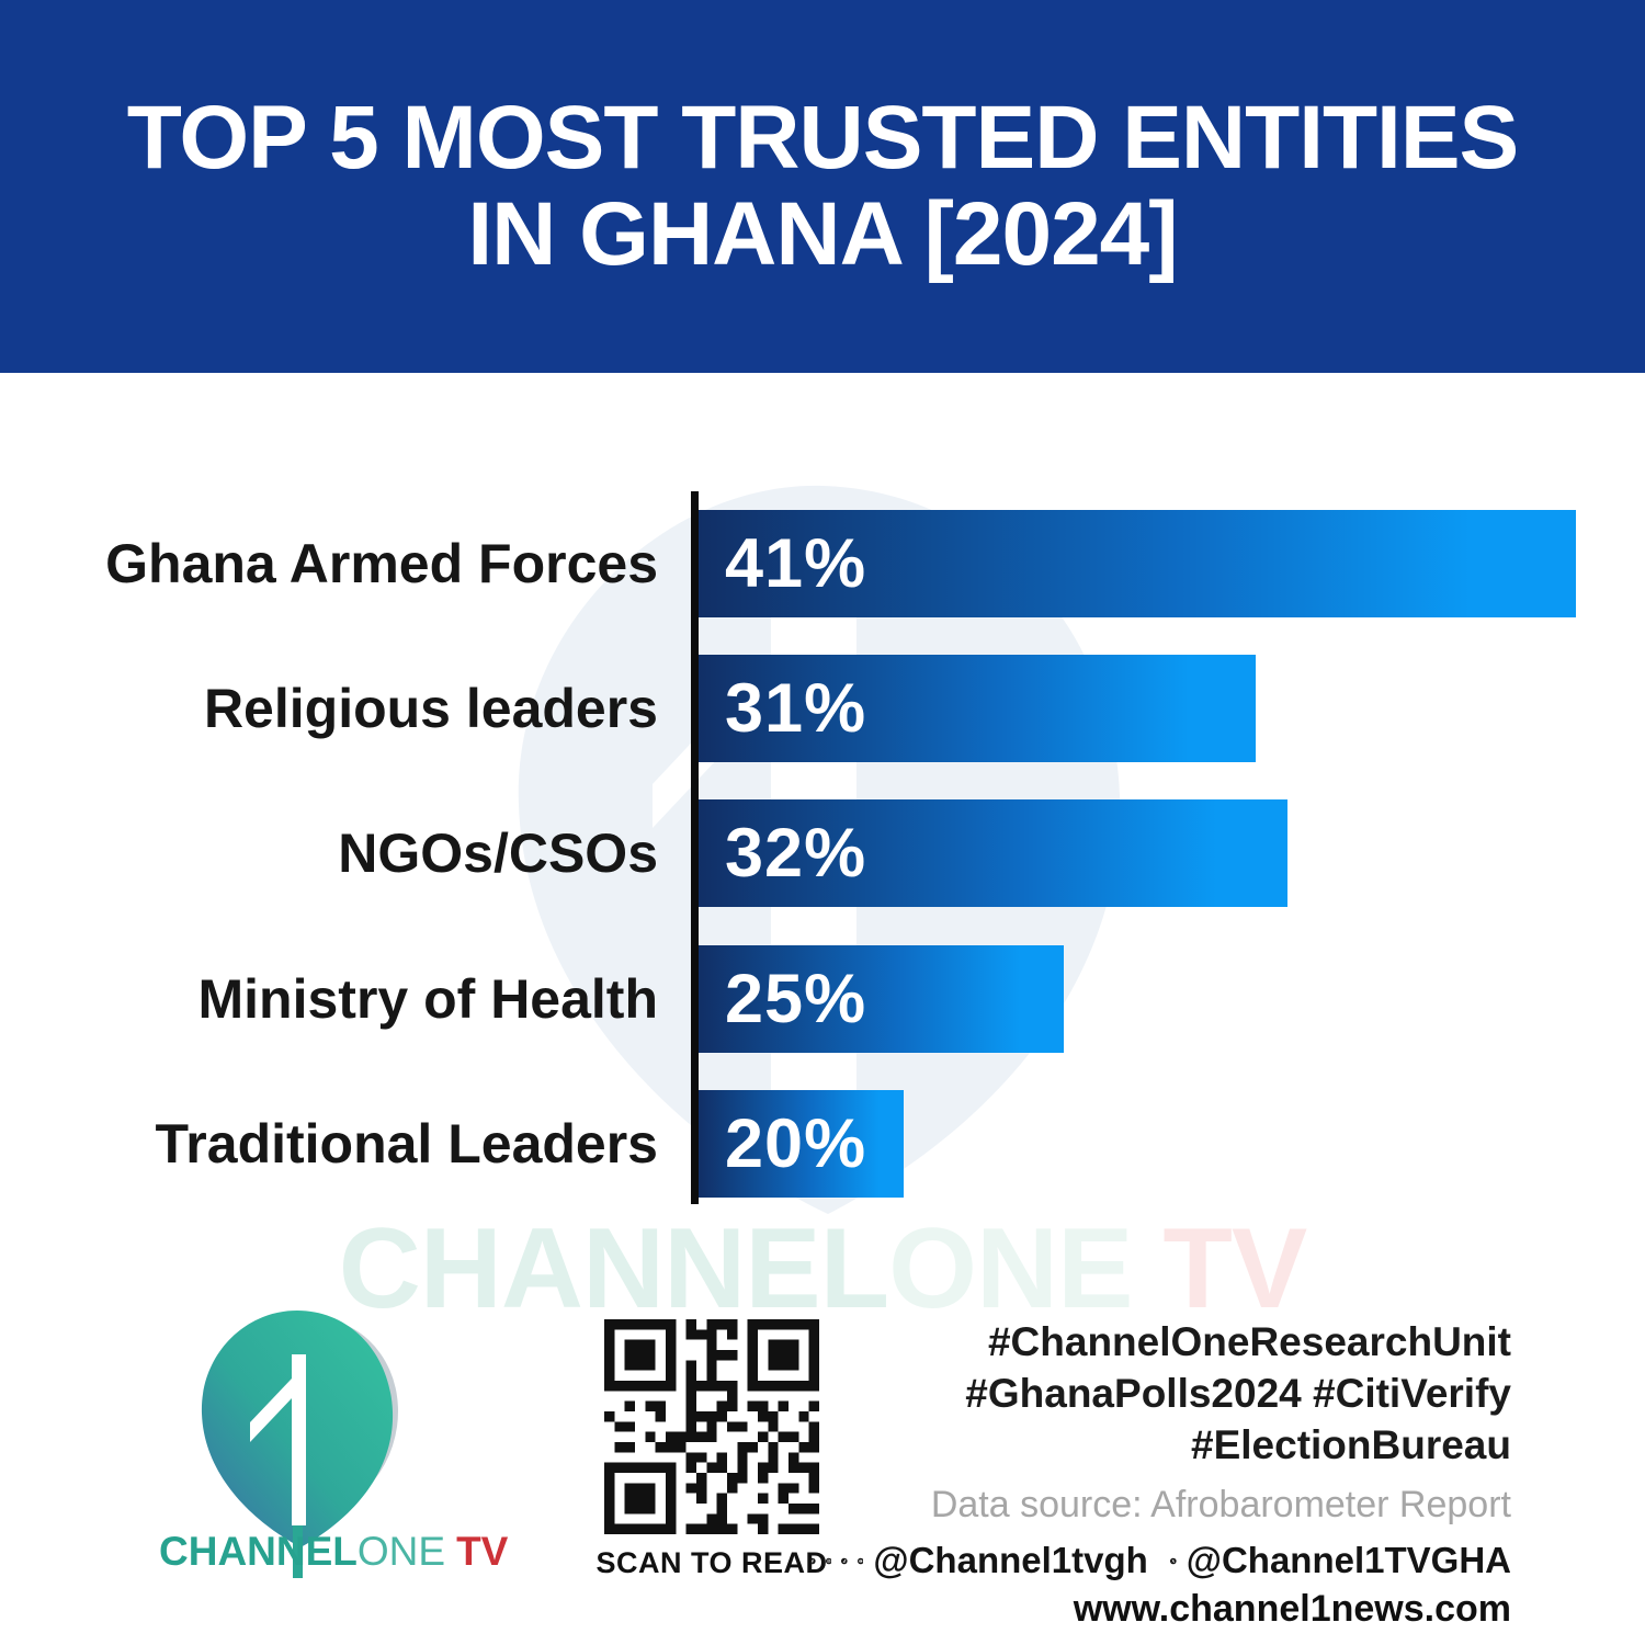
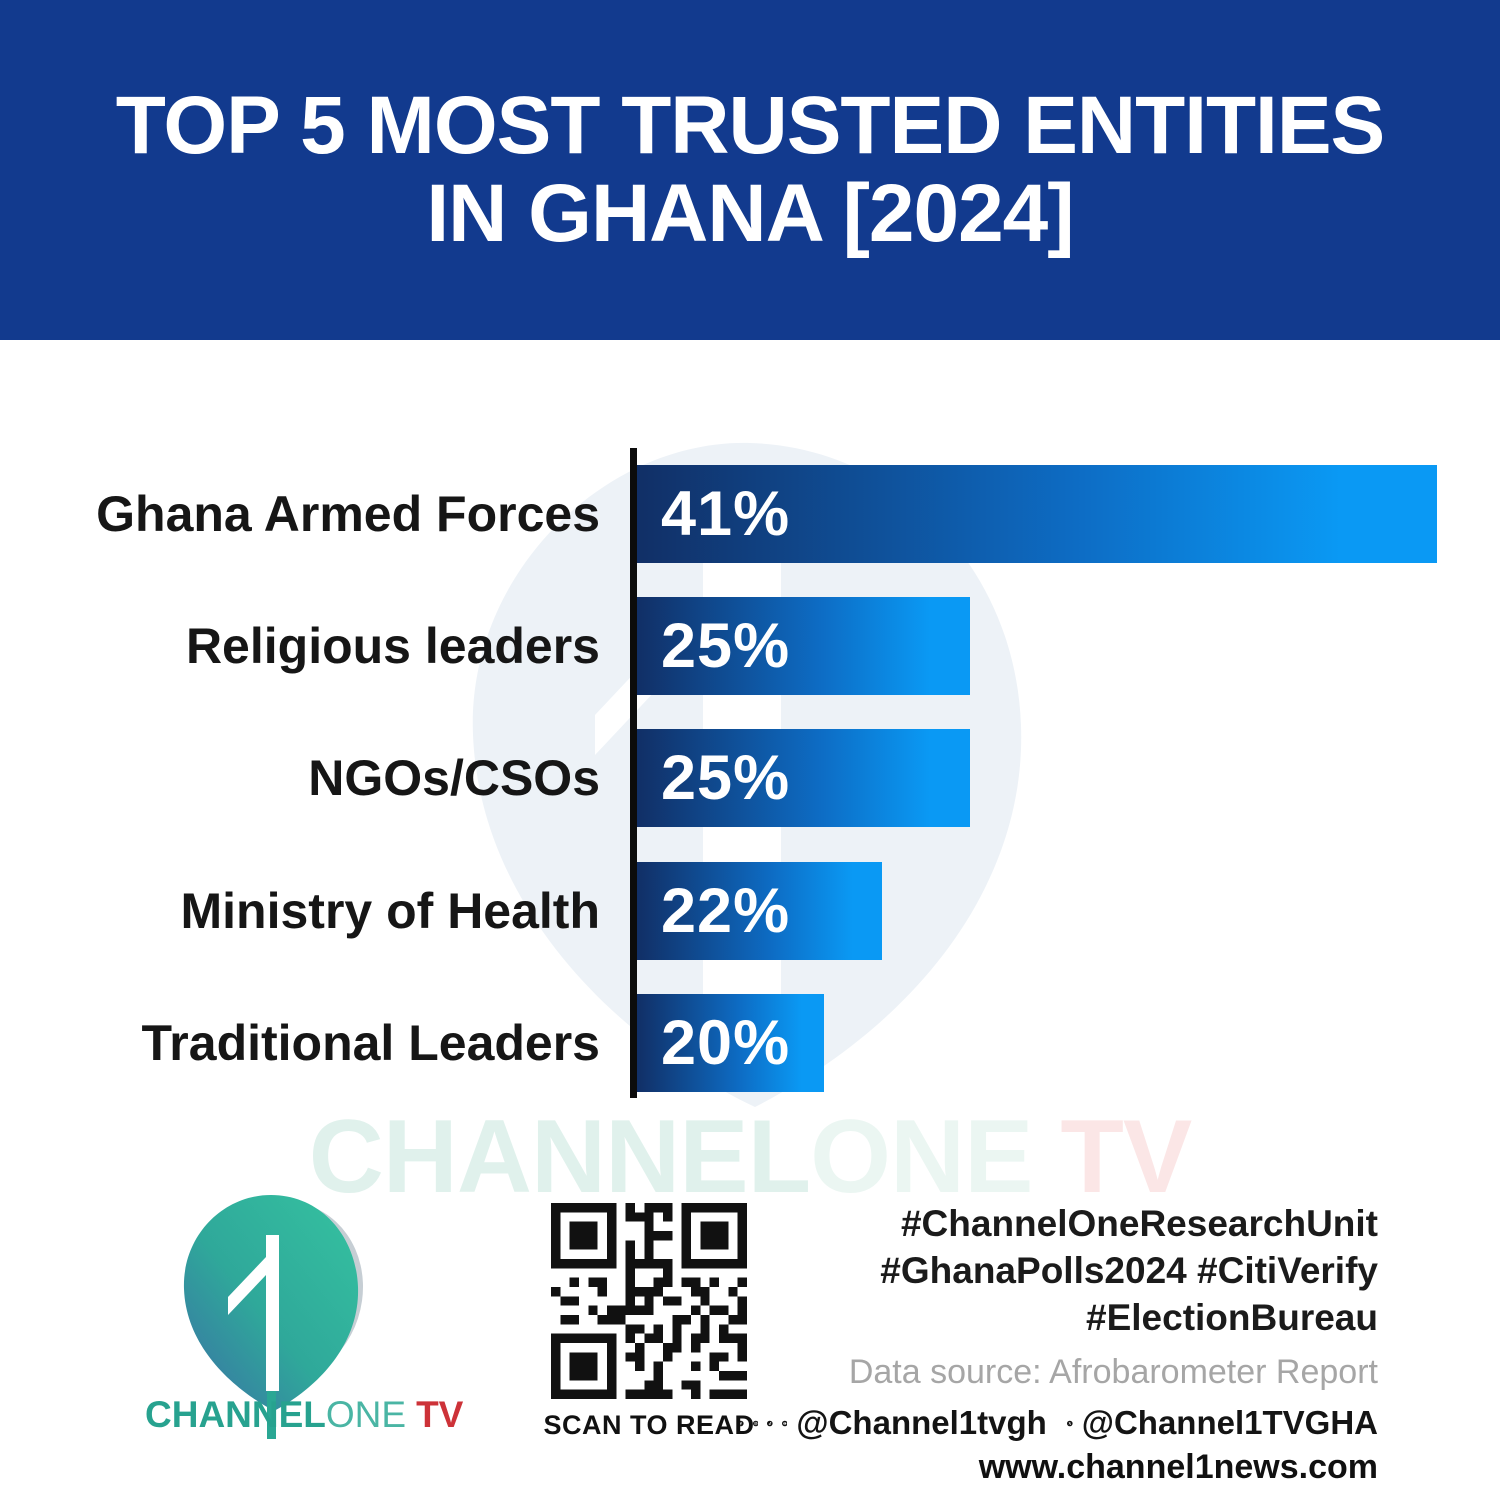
Religious leaders: 31% -> 25%
NGOs/CSOs: 32% -> 25%
Ministry of Health: 25% -> 22%
